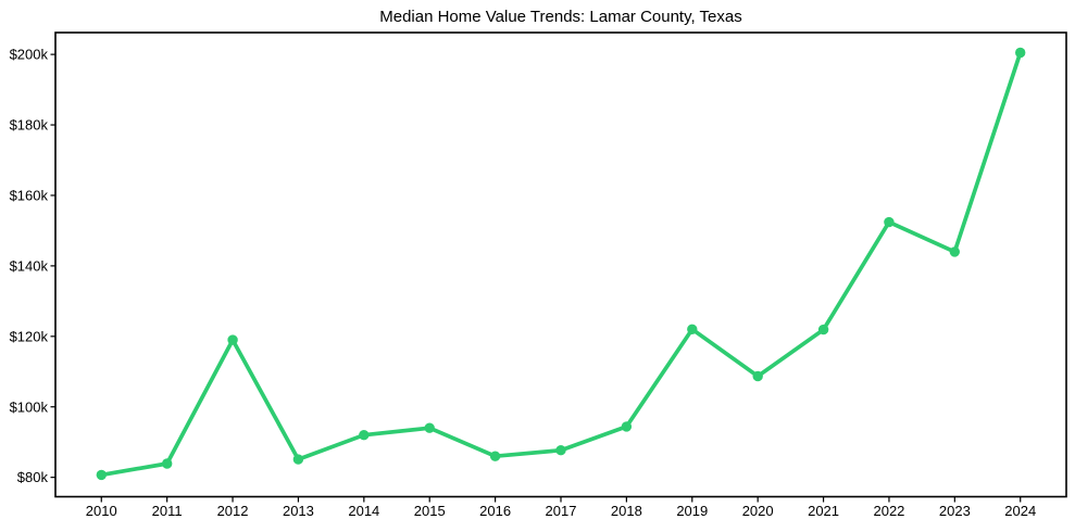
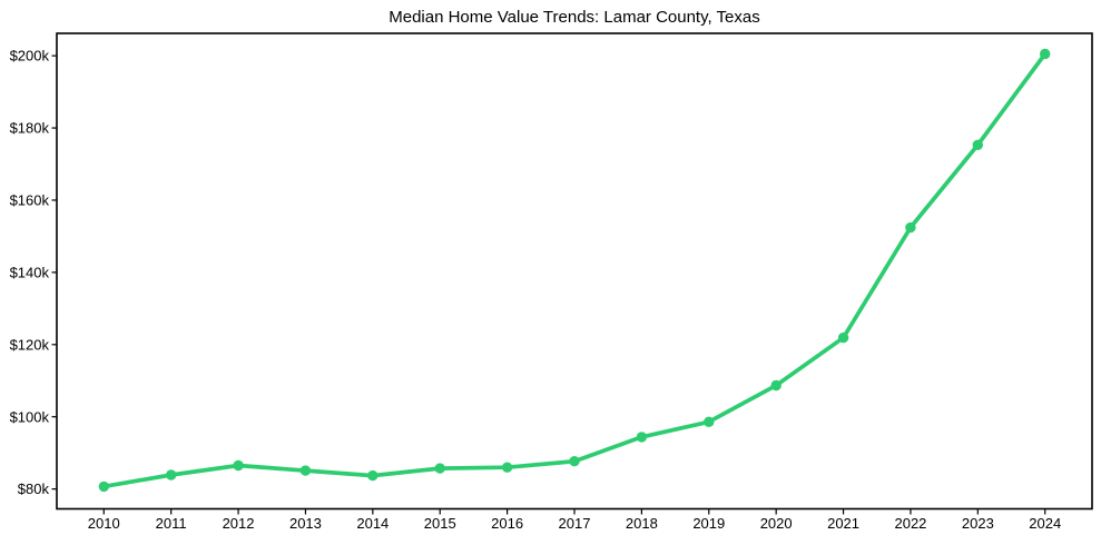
2012: $119k -> $86k
2014: $92k -> $84k
2015: $94k -> $86k
2019: $122k -> $99k
2023: $144k -> $175k
